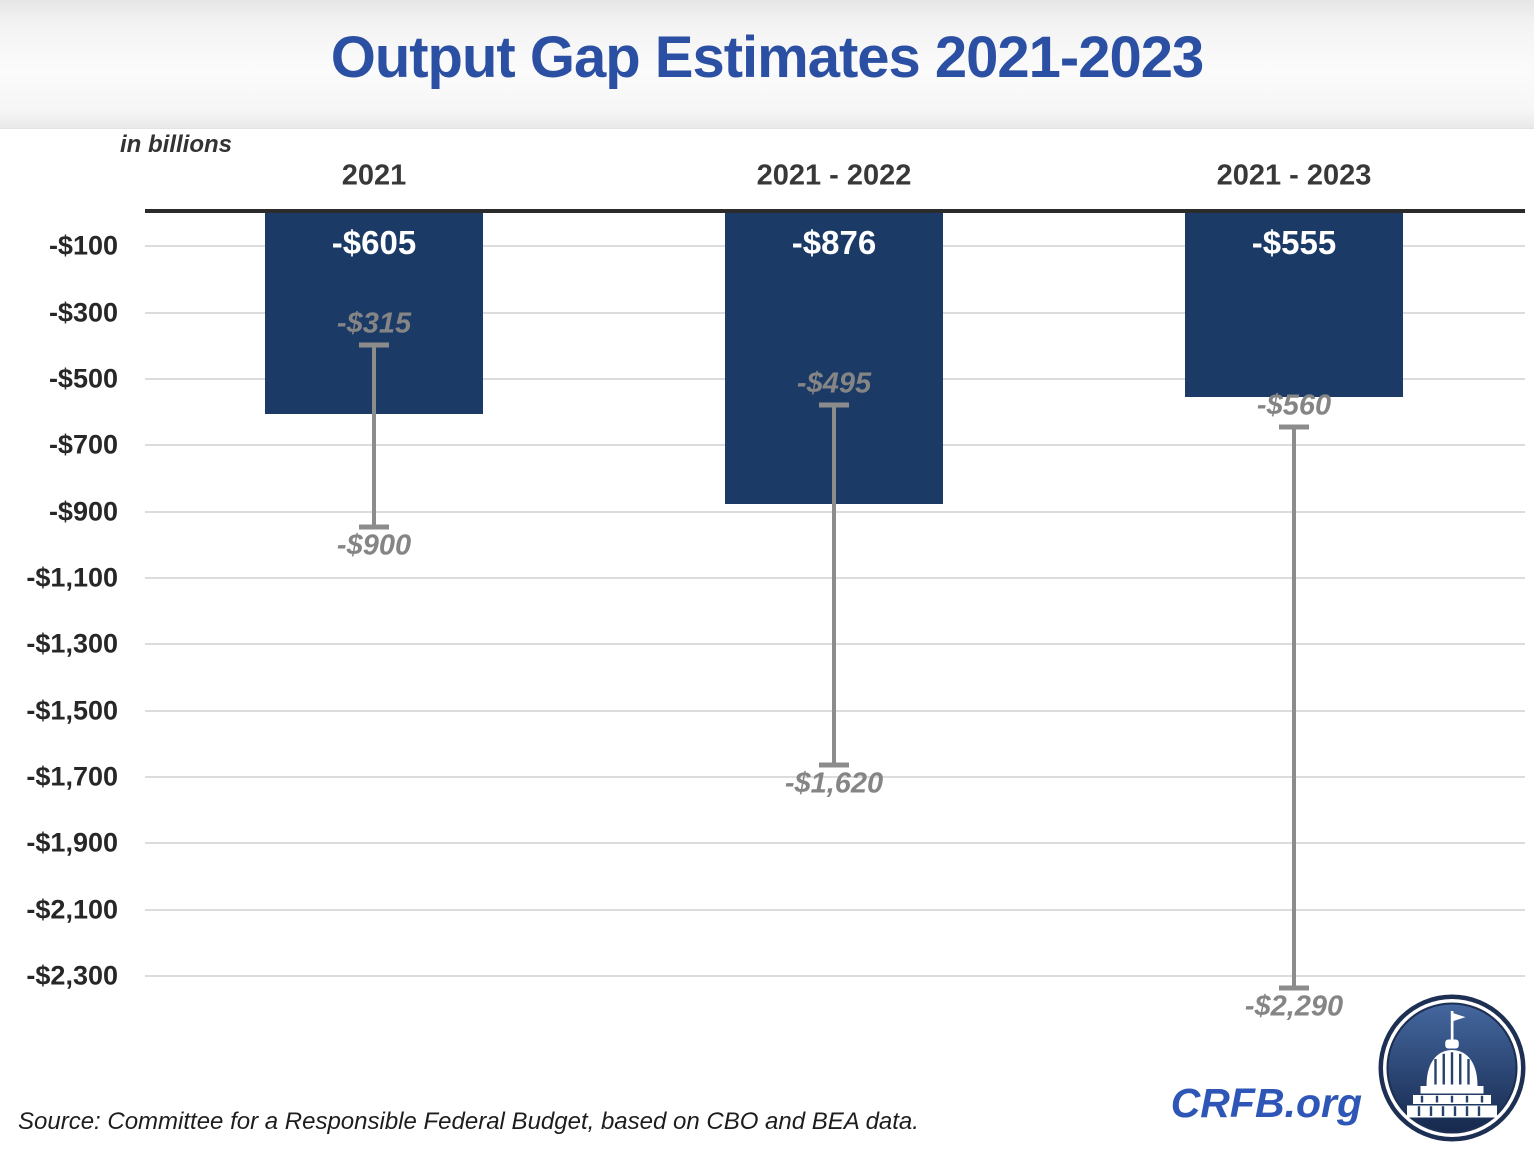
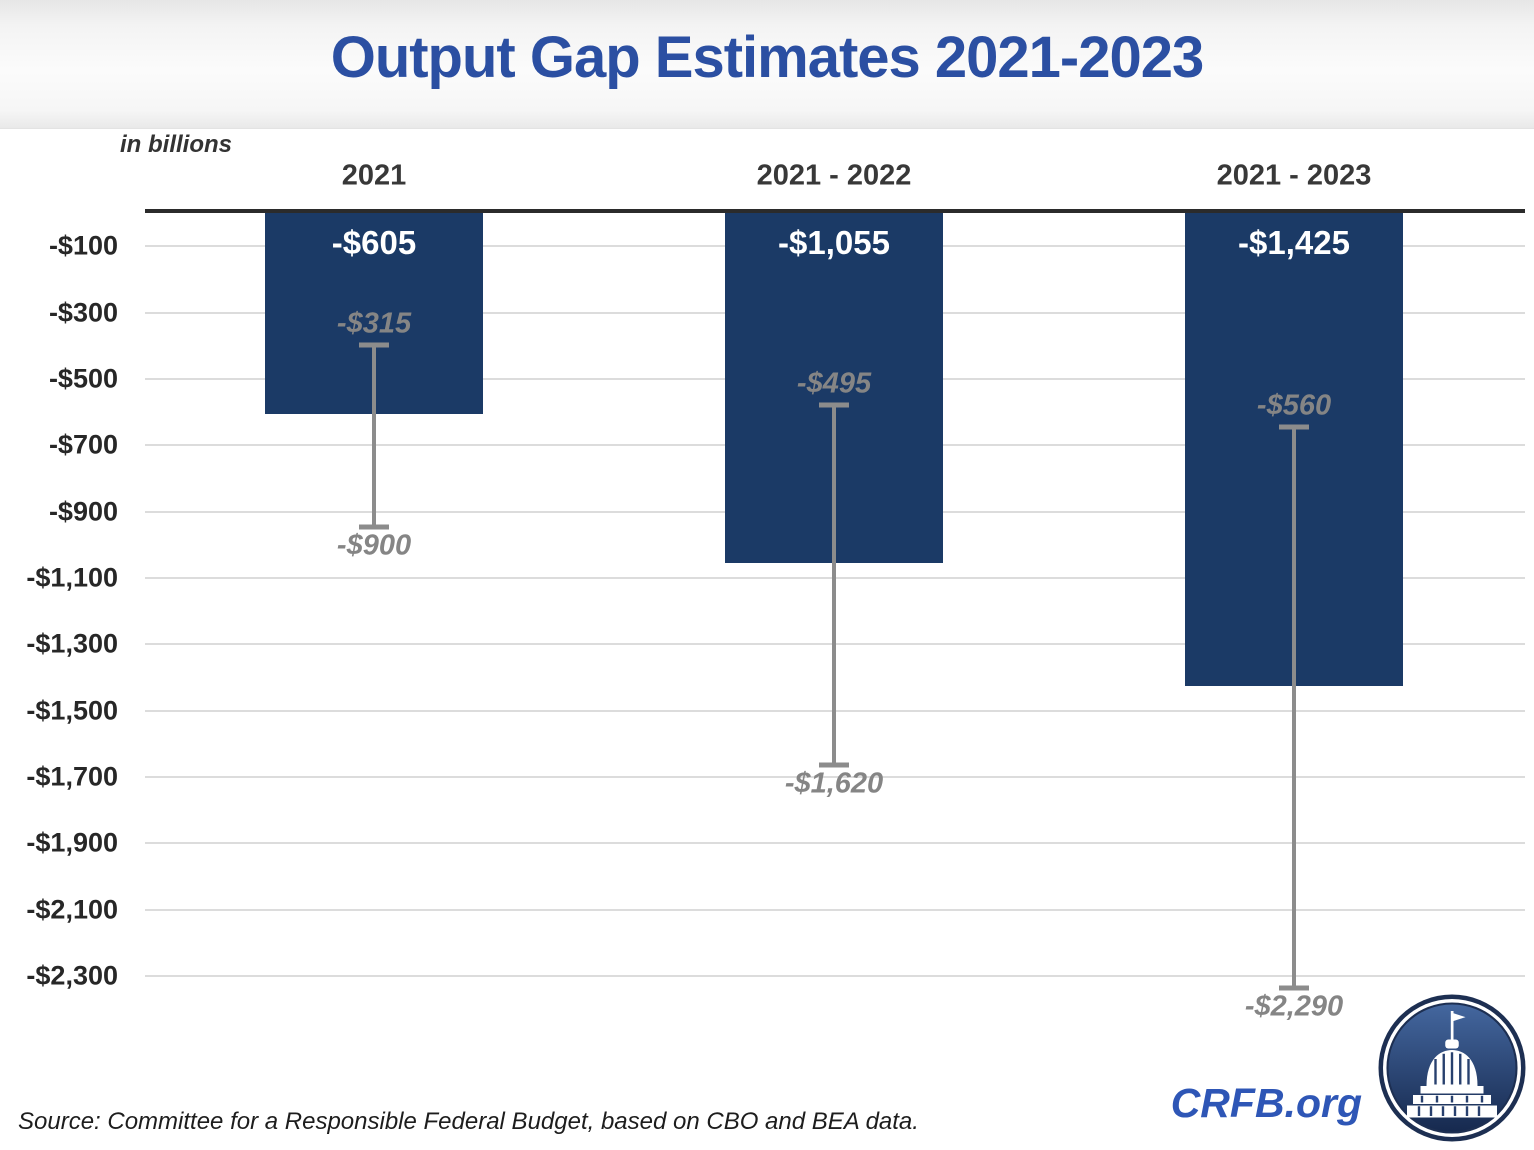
2021 - 2022: -$876 -> -$1,055
2021 - 2023: -$555 -> -$1,425
